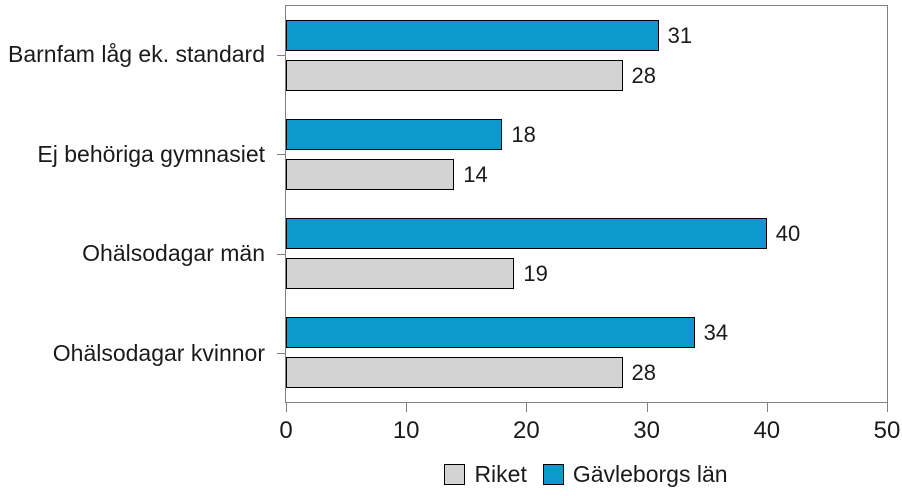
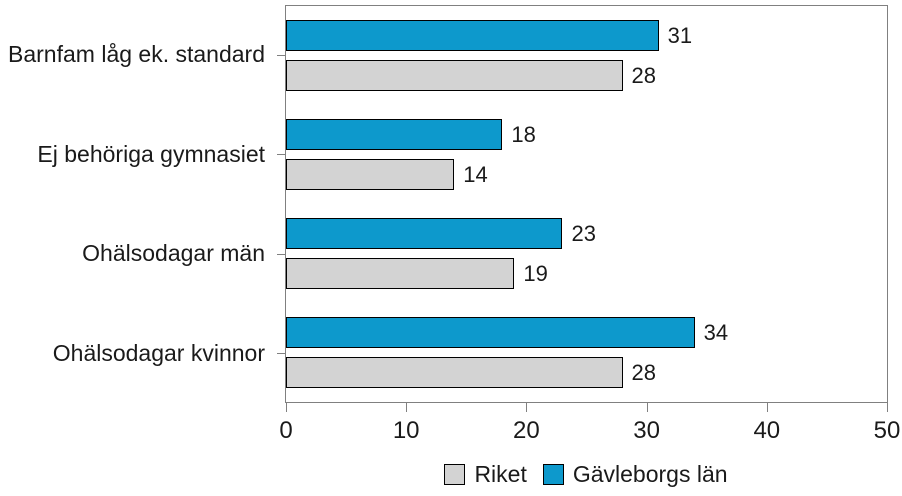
Gävleborgs län/Ohälsodagar män: 40 -> 23
